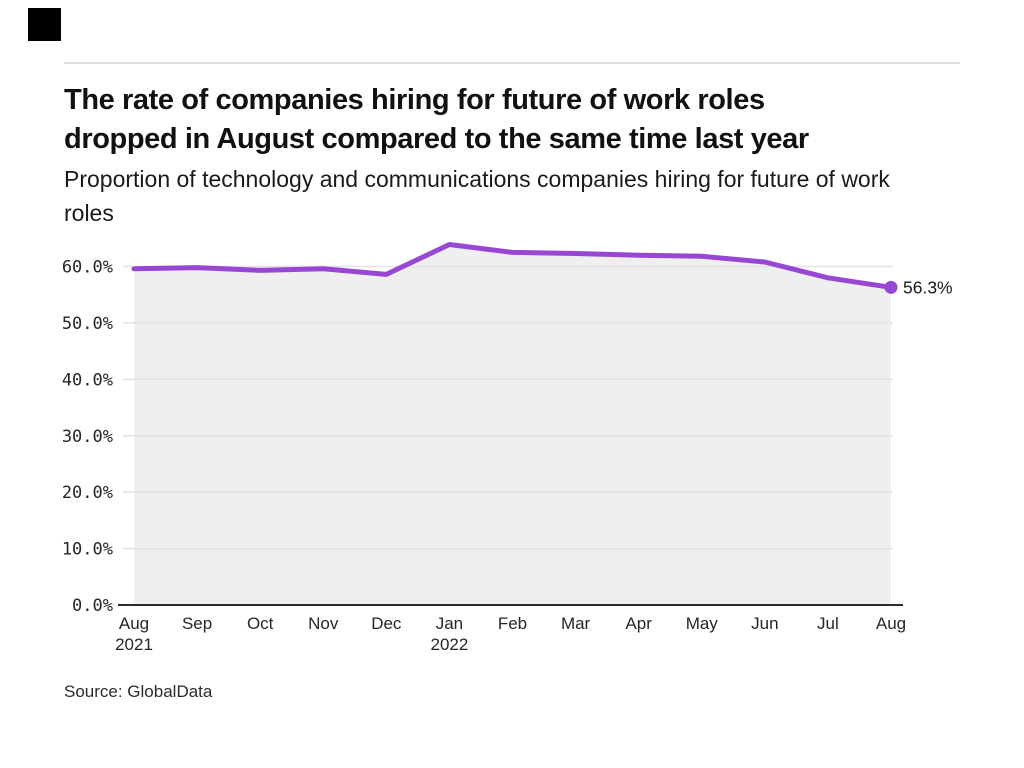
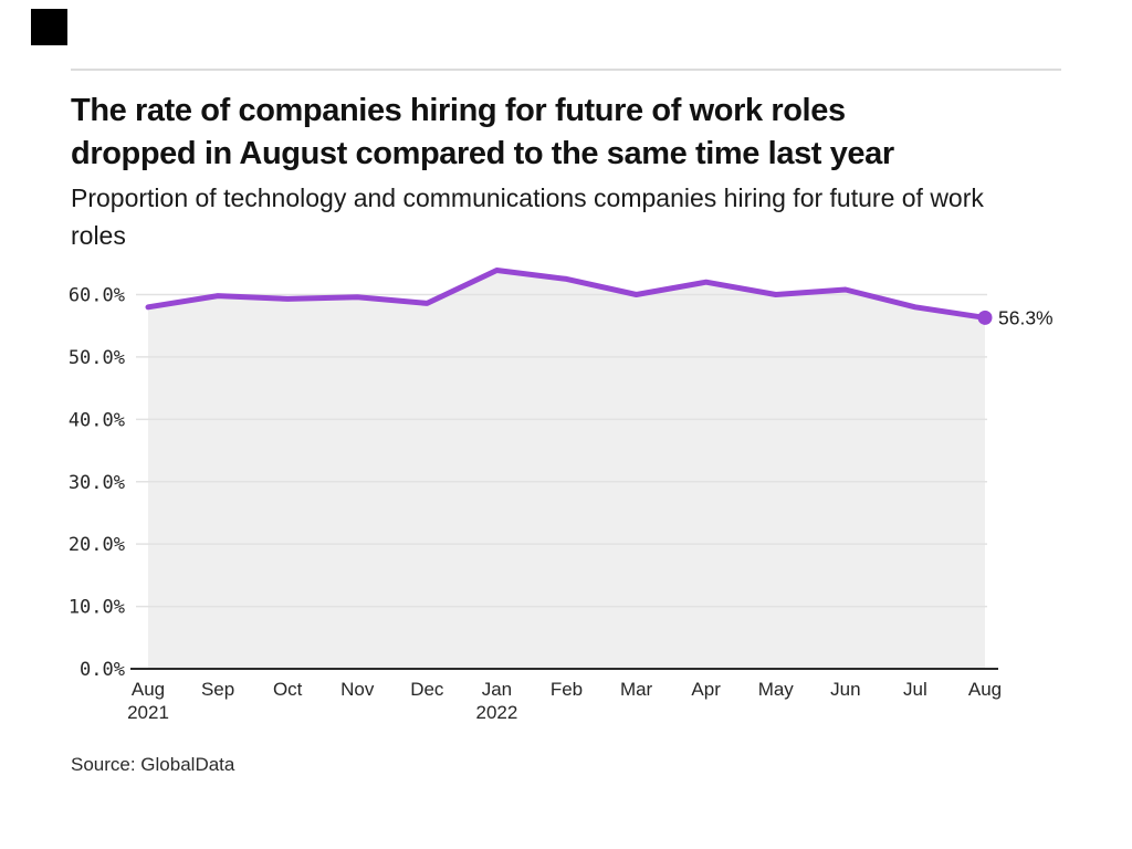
Aug 2021: 60% -> 58%
Mar: 62% -> 60%
May: 62% -> 60%
